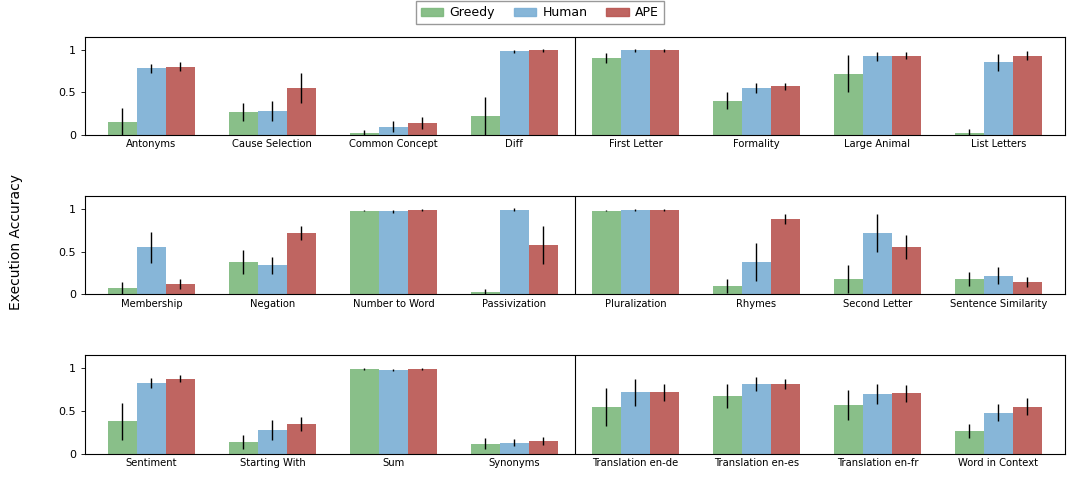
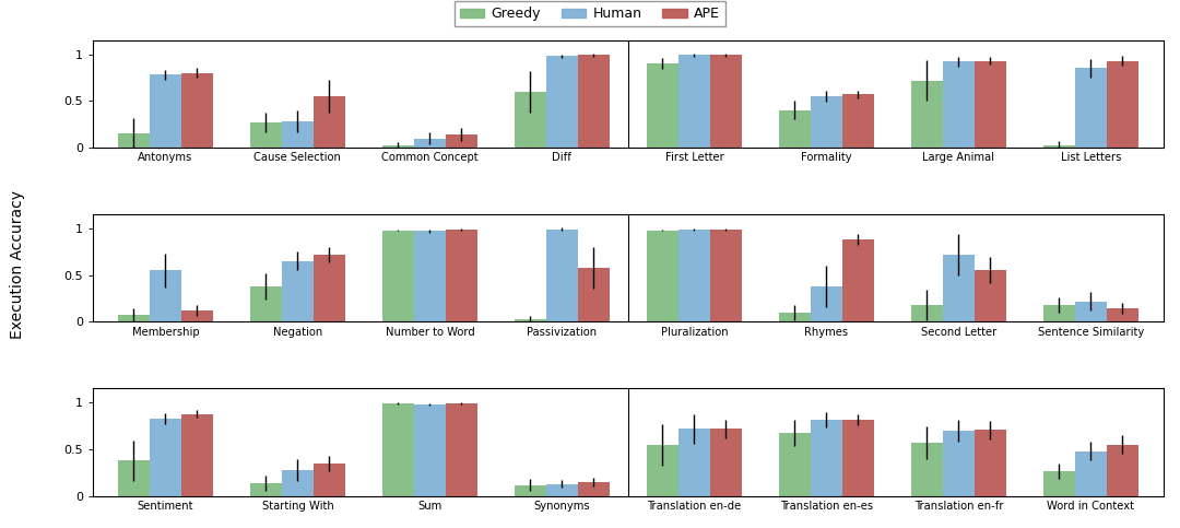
Greedy/Diff: 0.22 -> 0.60
Human/Negation: 0.34 -> 0.65
